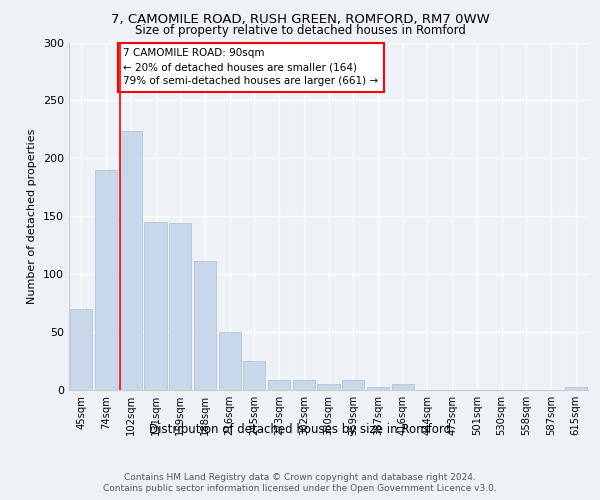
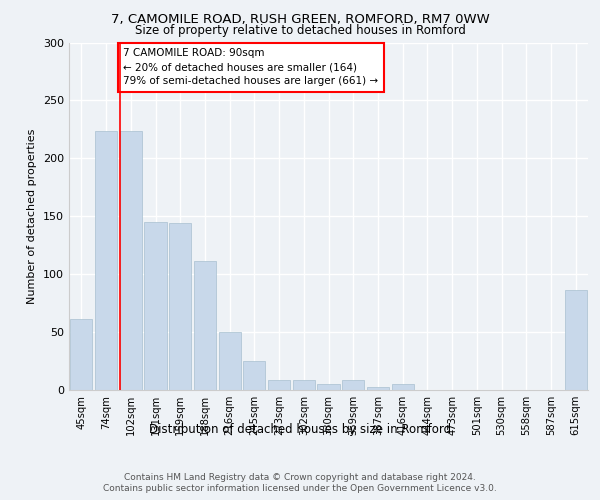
45sqm: 70 -> 61
74sqm: 190 -> 224
615sqm: 3 -> 86
